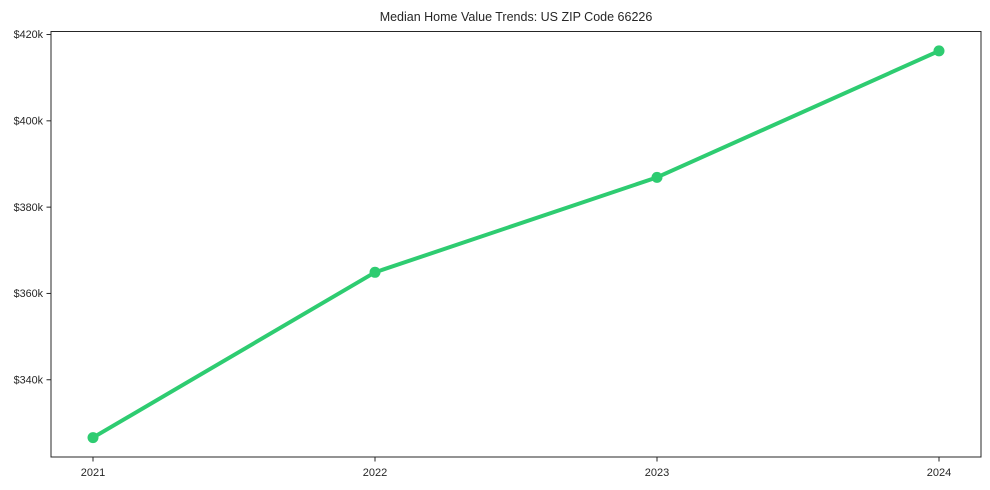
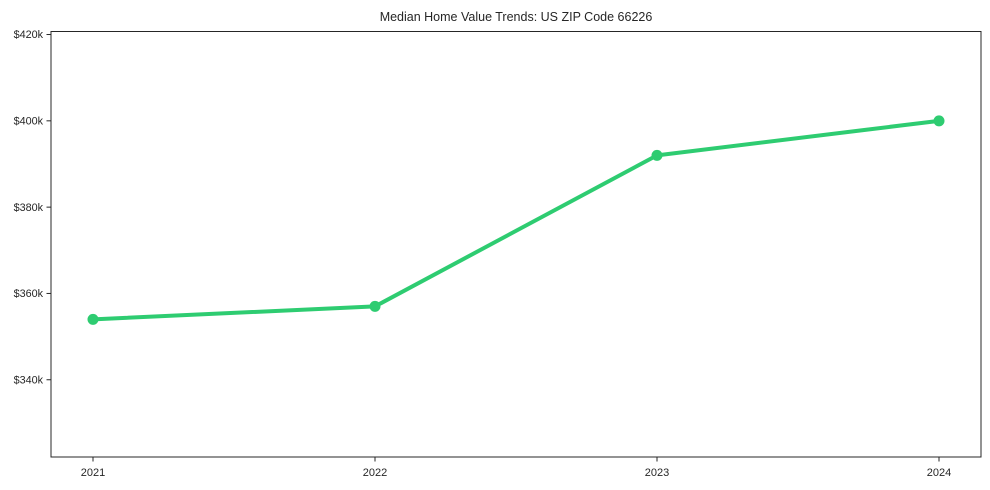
2021: $327k -> $354k
2022: $365k -> $357k
2023: $387k -> $392k
2024: $416k -> $400k
